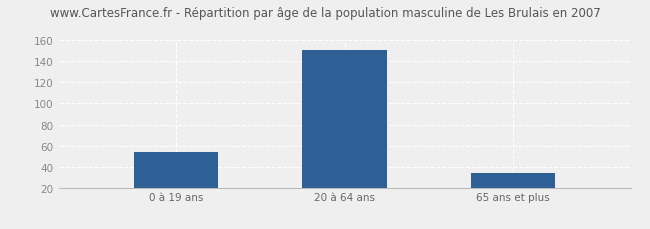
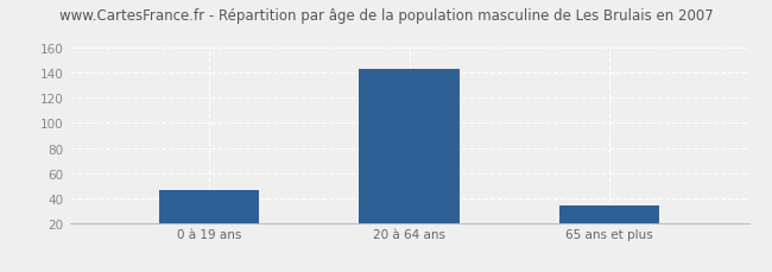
0 à 19 ans: 54 -> 46
20 à 64 ans: 151 -> 143
